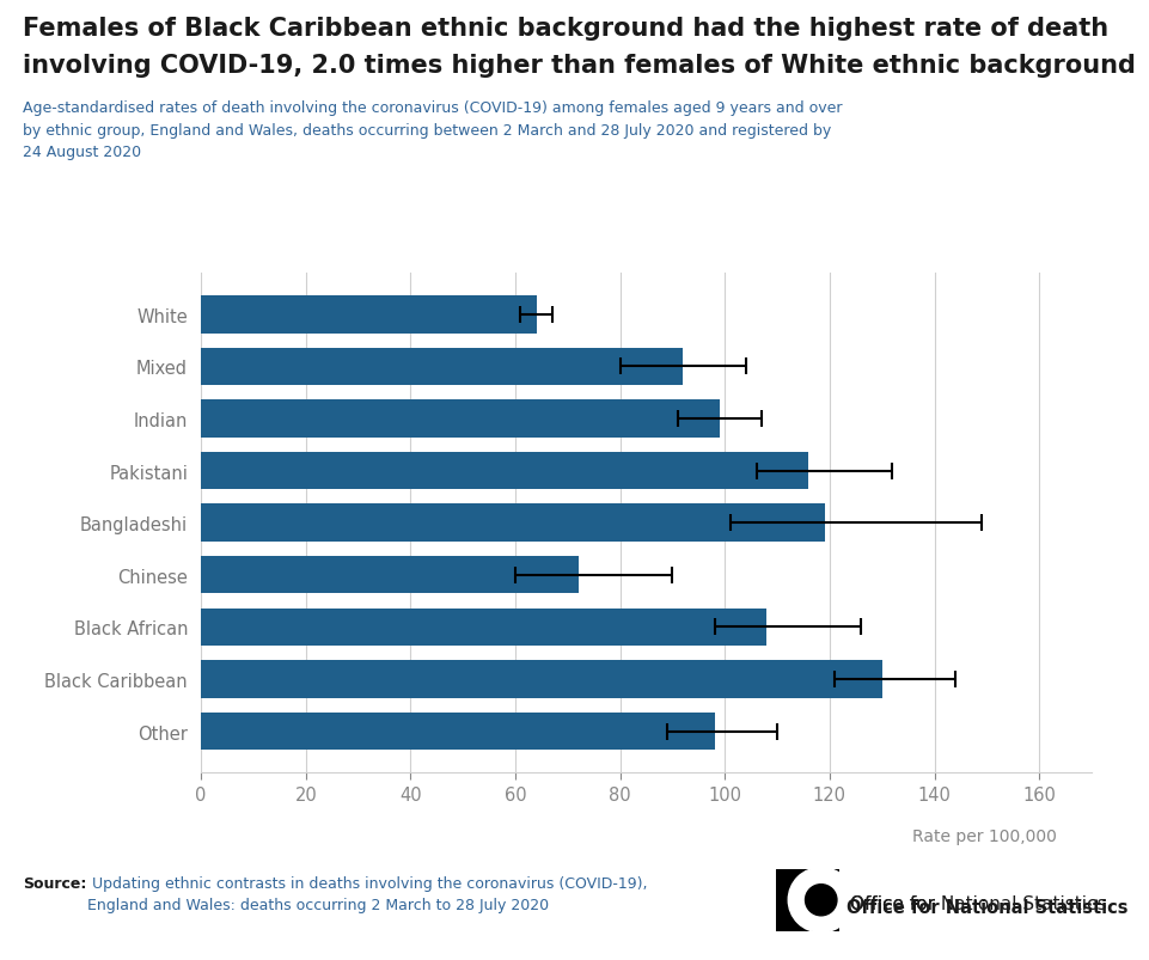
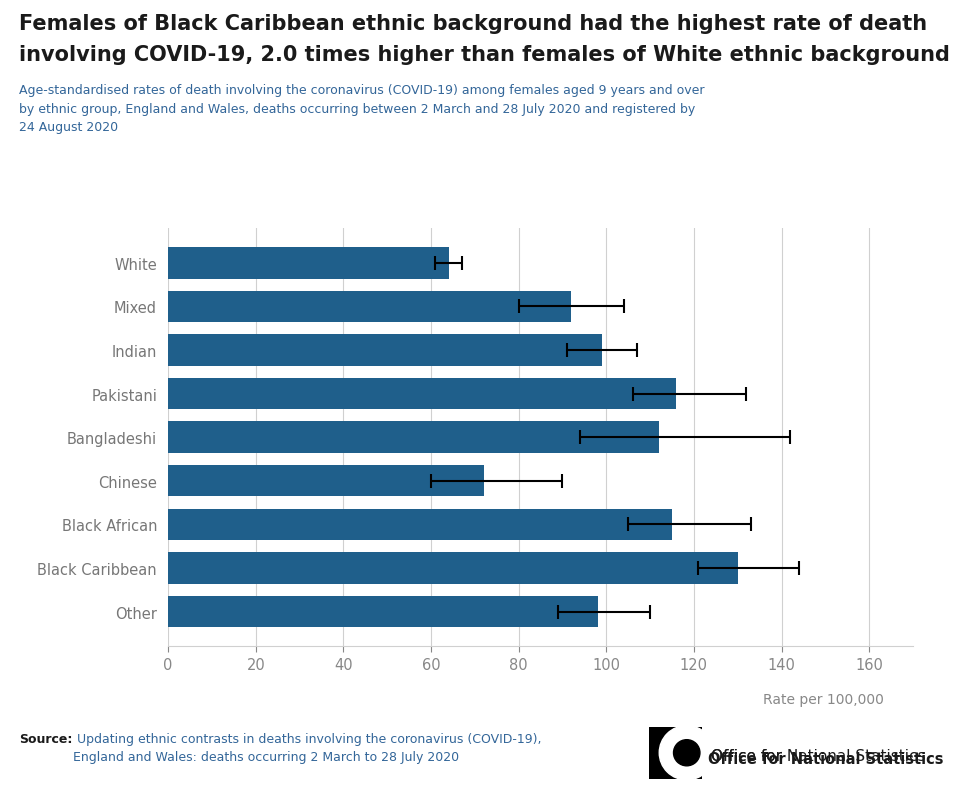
Bangladeshi: 119 -> 112
Black African: 108 -> 115
